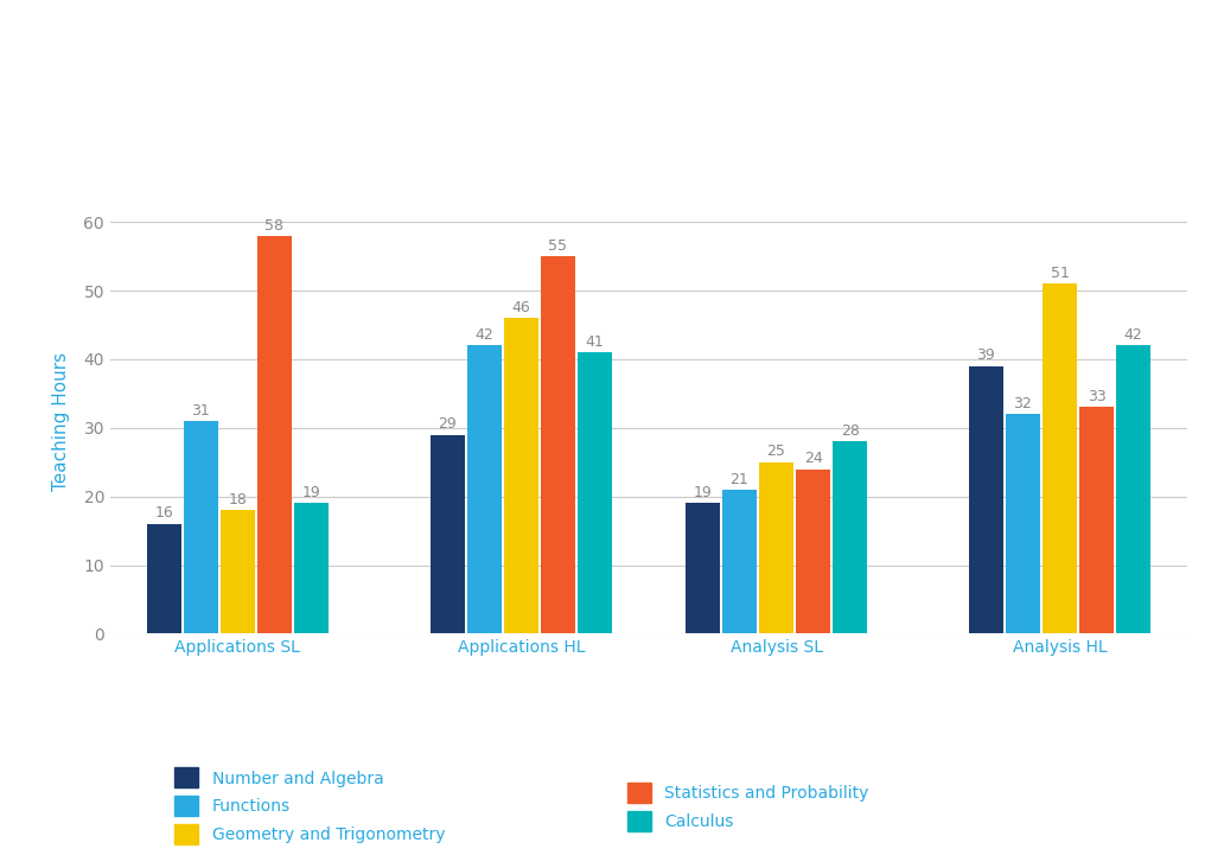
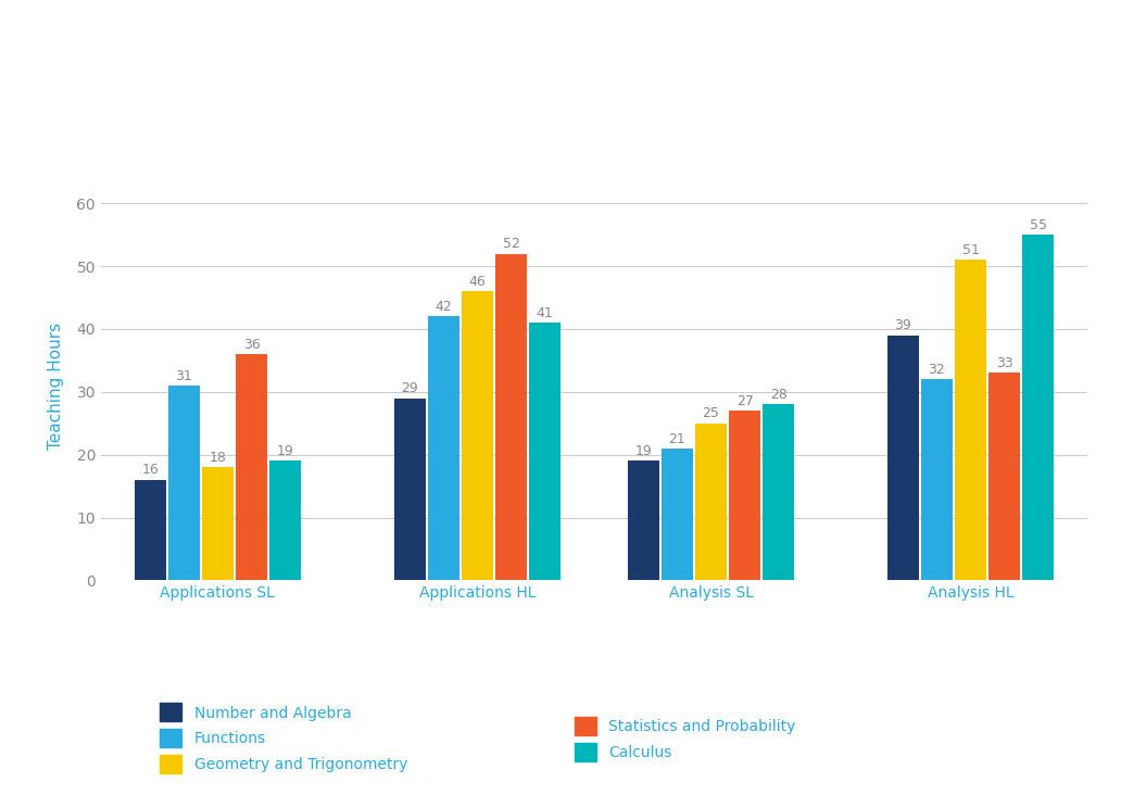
Statistics and Probability/Applications SL: 58 -> 36
Statistics and Probability/Applications HL: 55 -> 52
Statistics and Probability/Analysis SL: 24 -> 27
Calculus/Analysis HL: 42 -> 55
